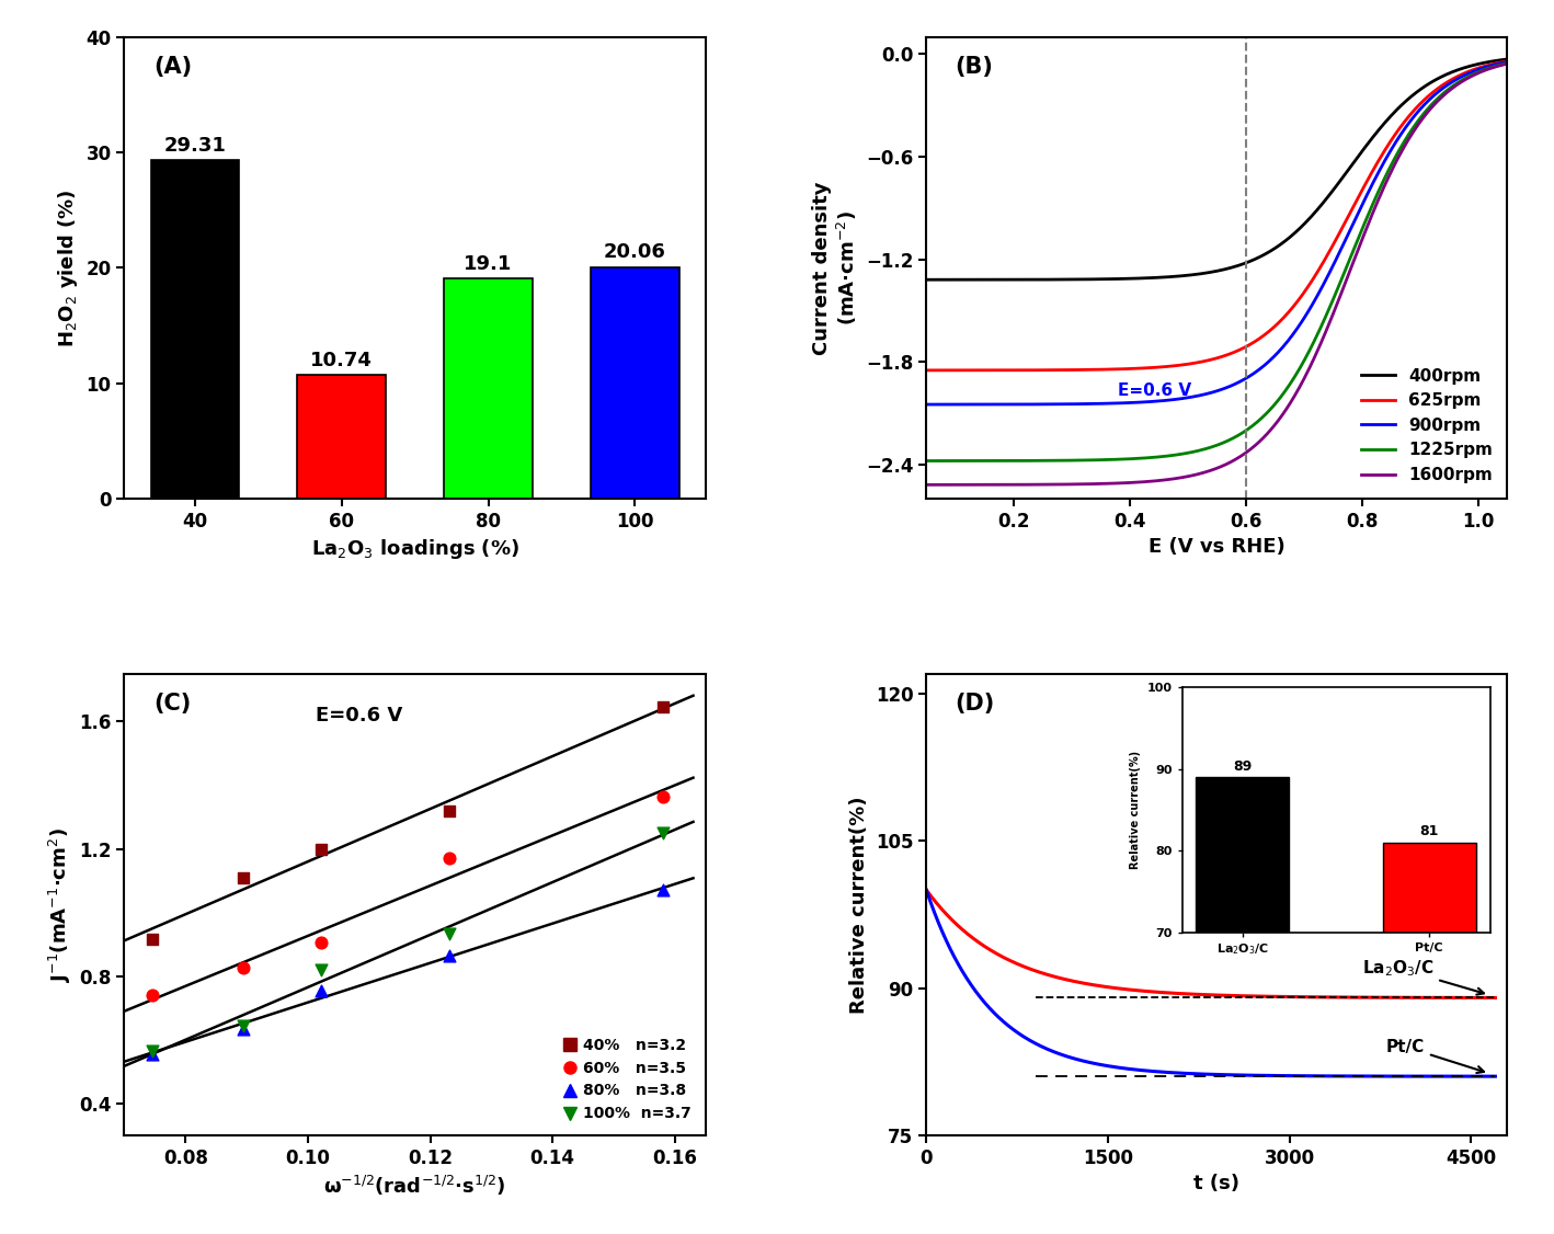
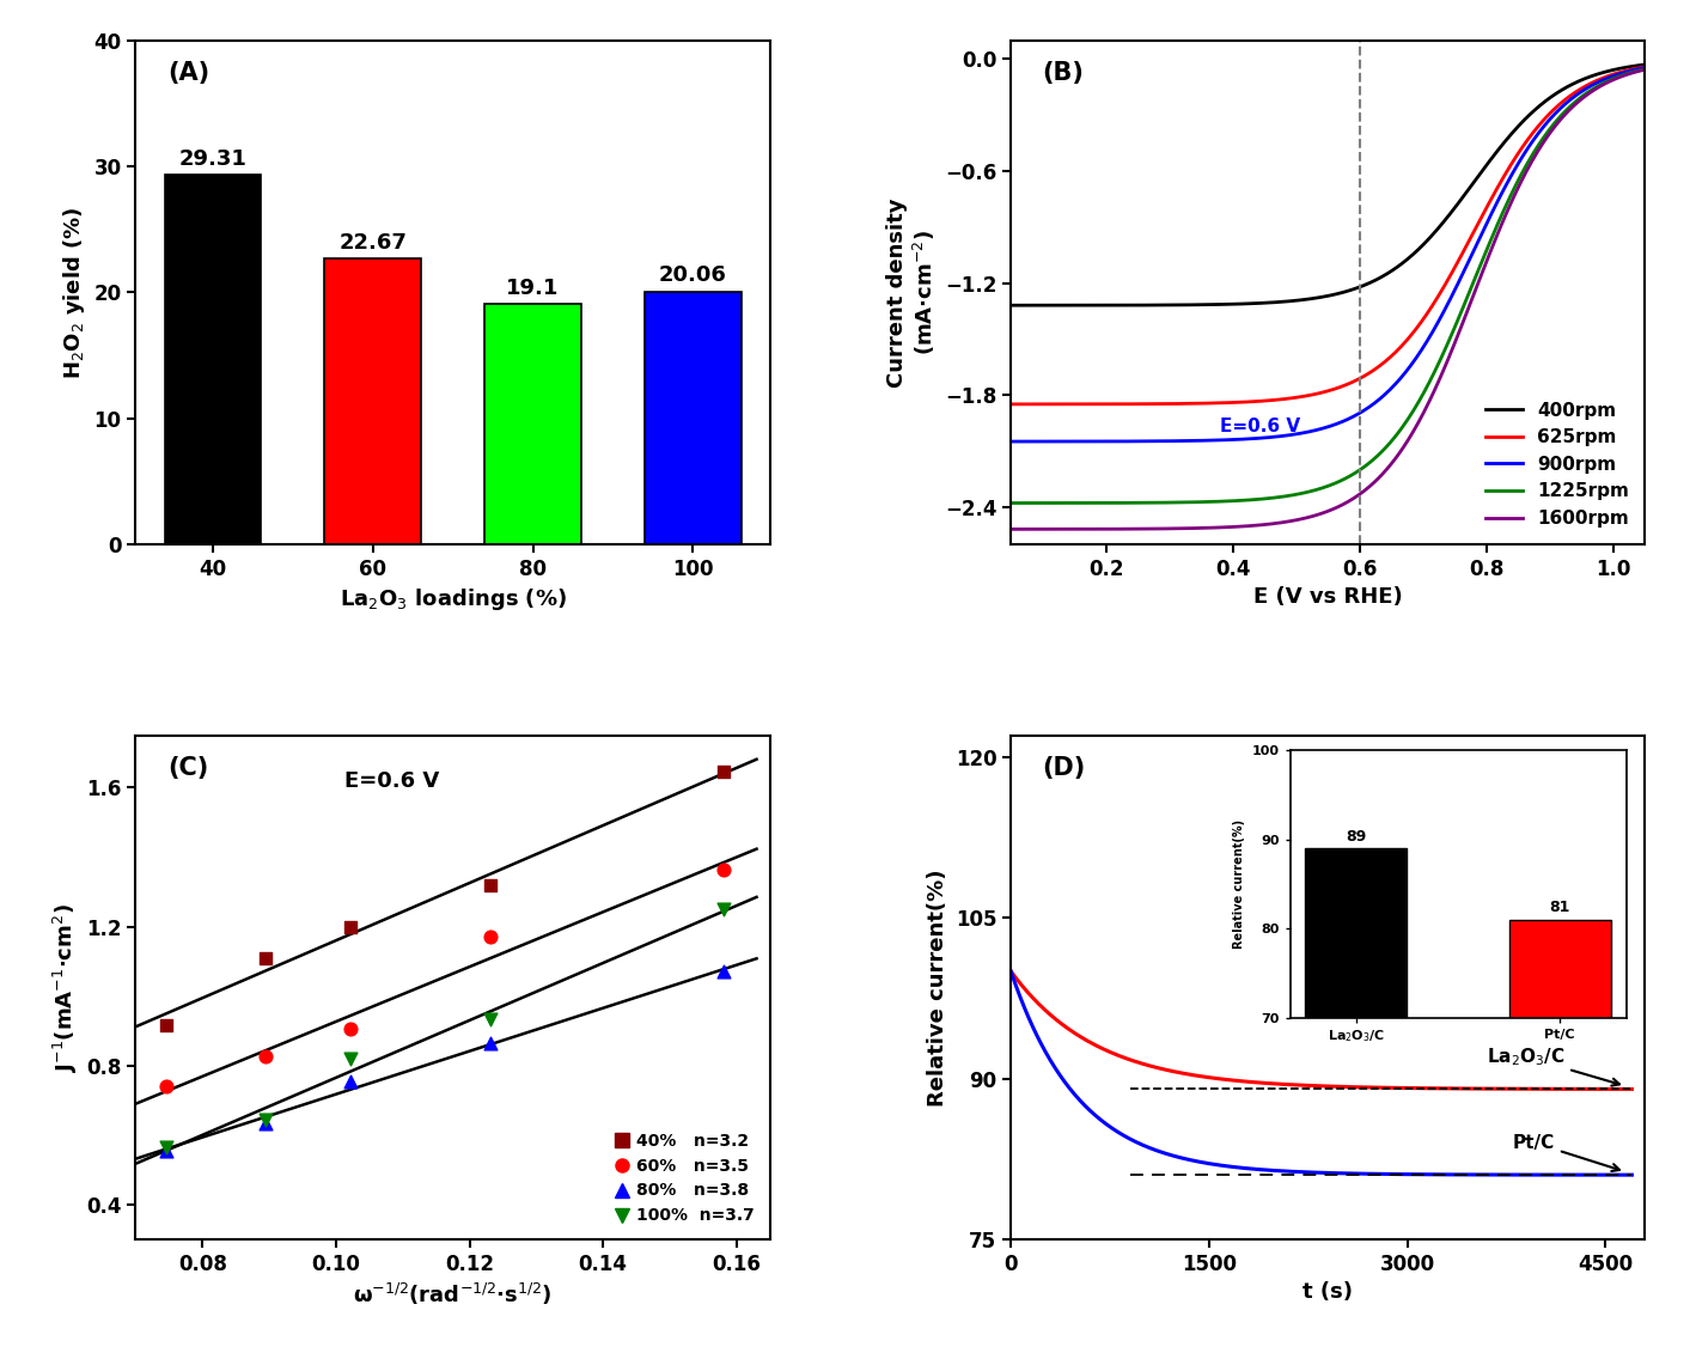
60: 10.74 -> 22.67
